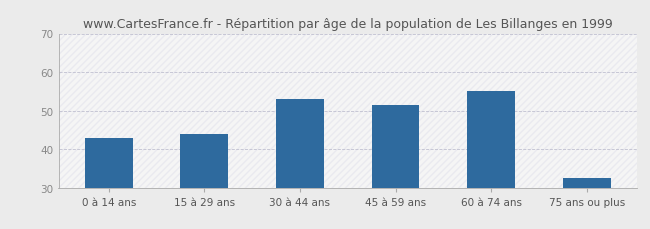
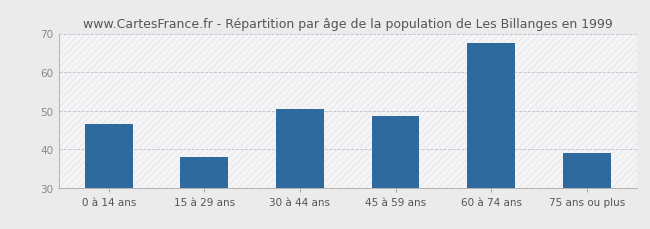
0 à 14 ans: 43.0 -> 46.5
15 à 29 ans: 44.0 -> 38.0
30 à 44 ans: 53.0 -> 50.5
45 à 59 ans: 51.5 -> 48.5
60 à 74 ans: 55.0 -> 67.5
75 ans ou plus: 32.5 -> 39.0
